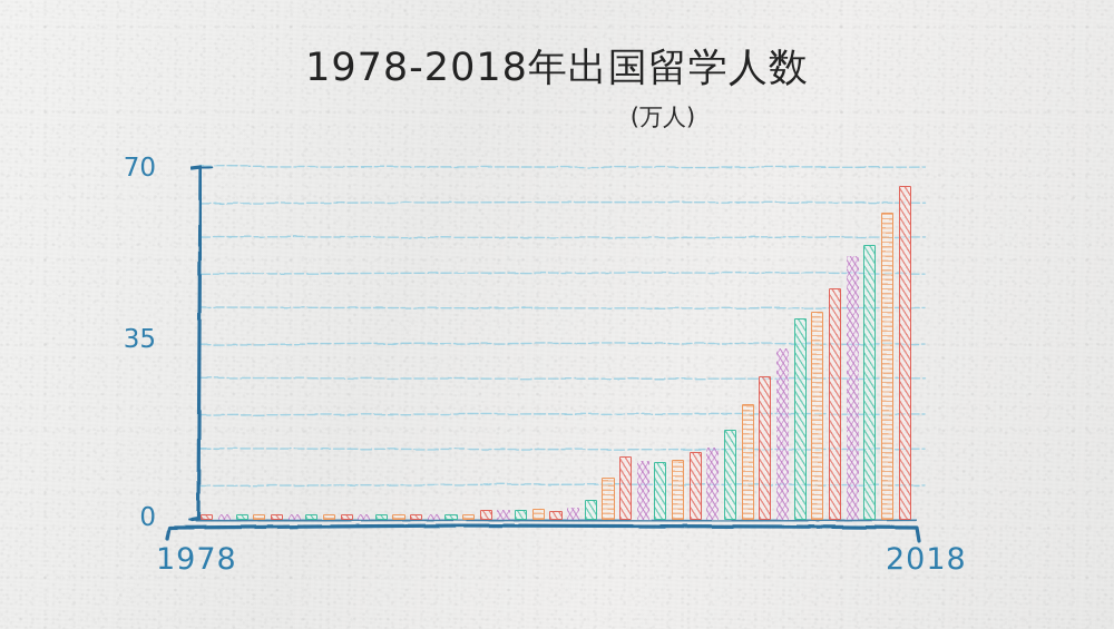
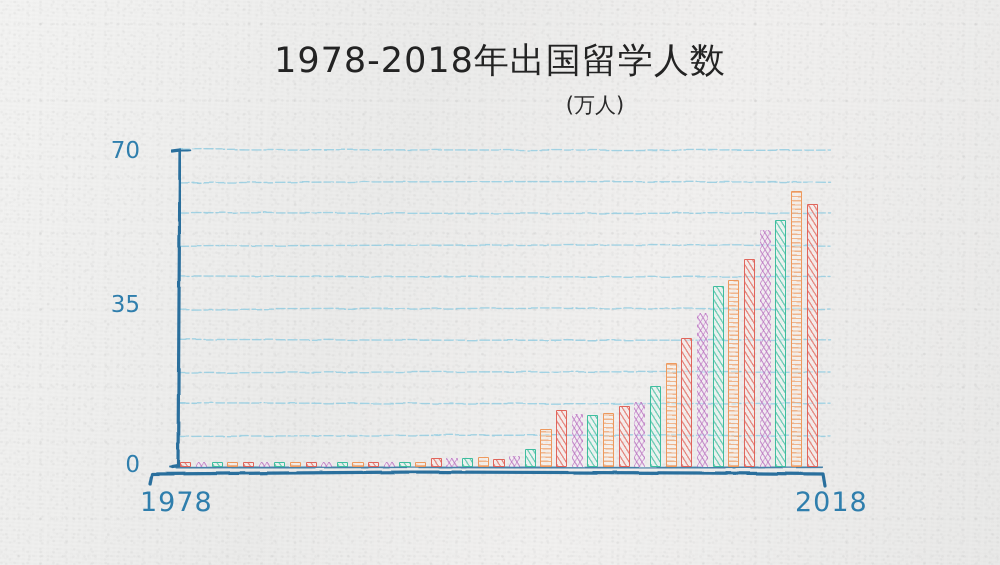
2018: 66 -> 58
